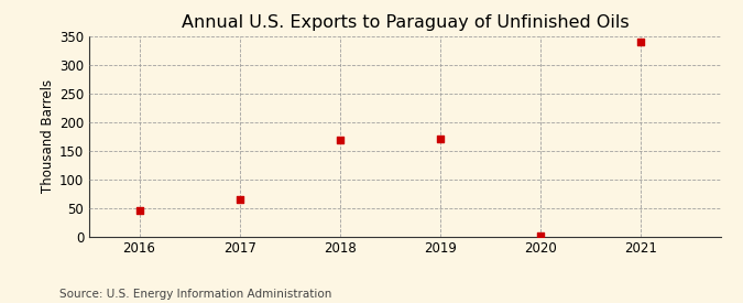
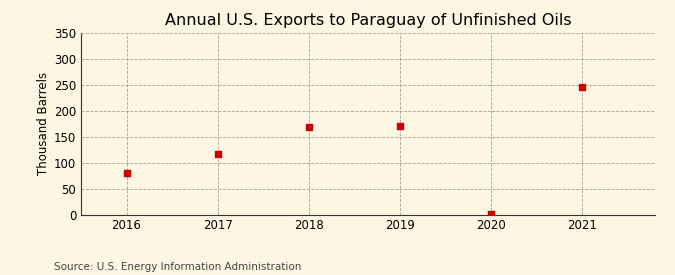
2016: 45 -> 80
2017: 65 -> 116
2021: 340 -> 246
